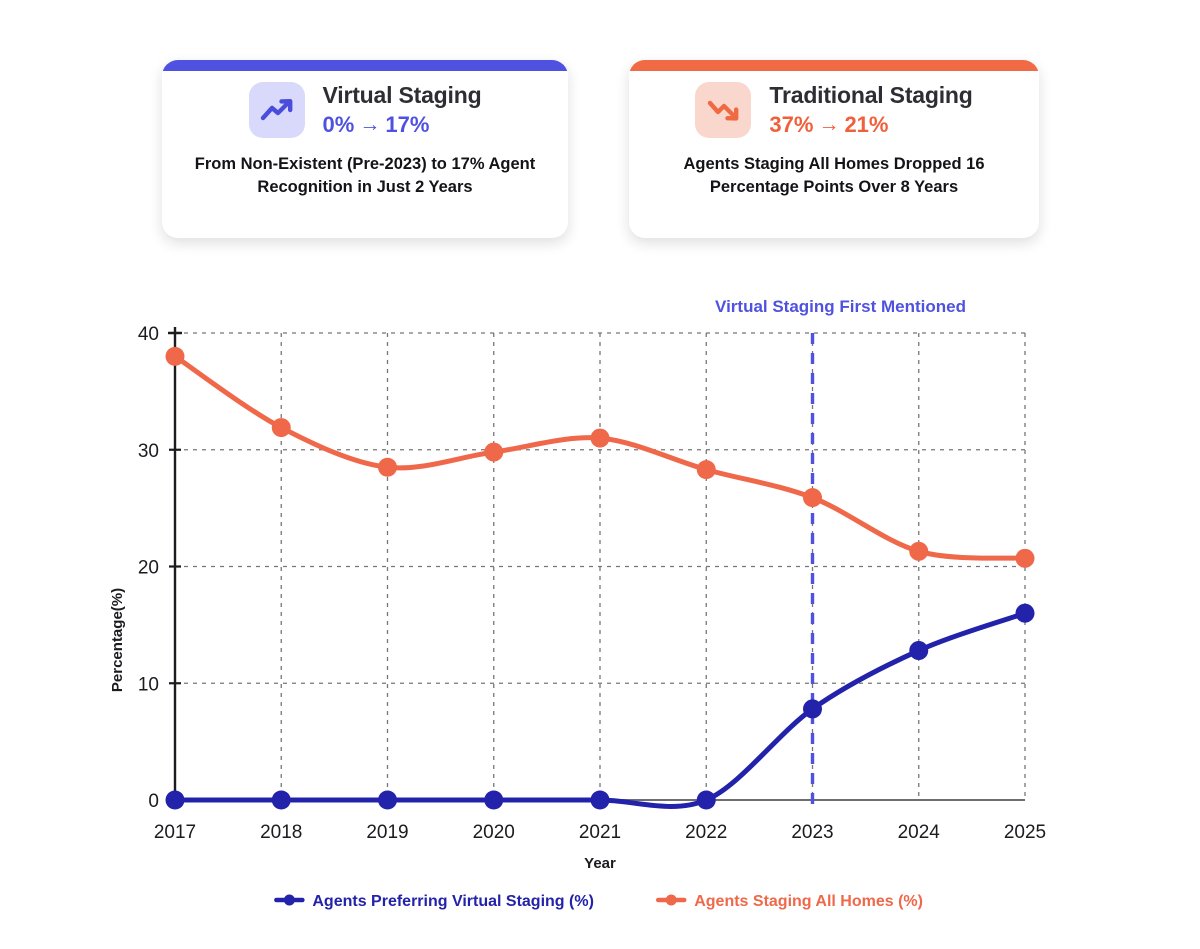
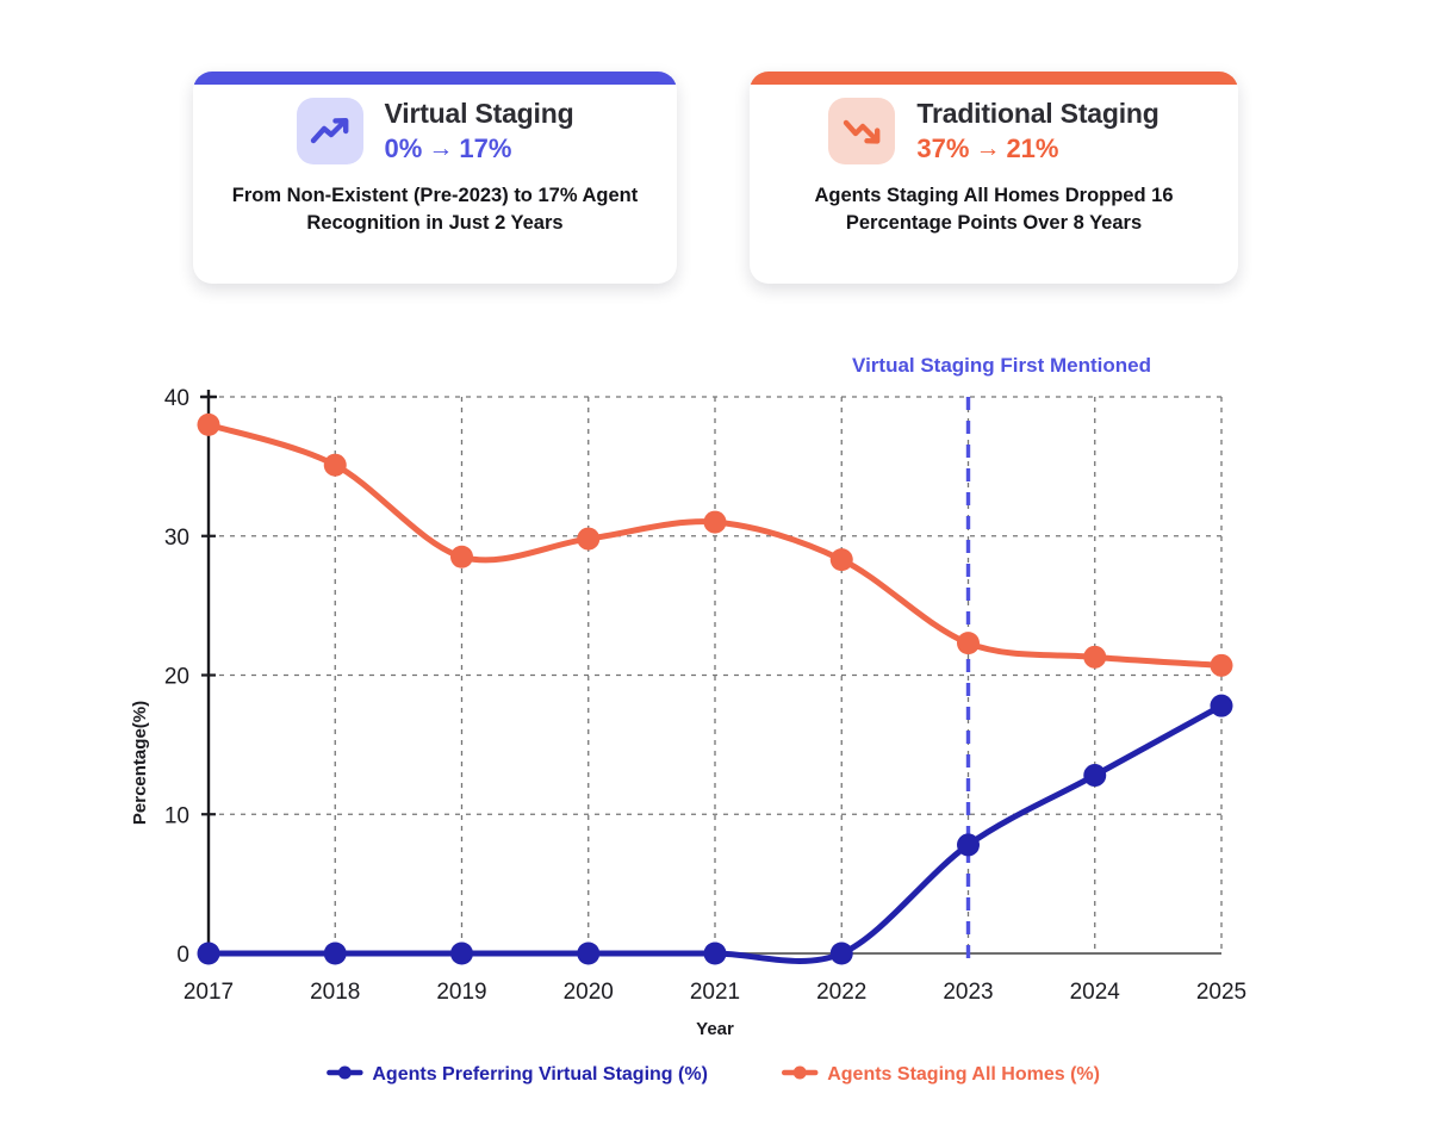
Agents Staging All Homes (%)/2018: 31.9 -> 35.1
Agents Staging All Homes (%)/2023: 25.9 -> 22.3
Agents Preferring Virtual Staging (%)/2025: 16.0 -> 17.8
